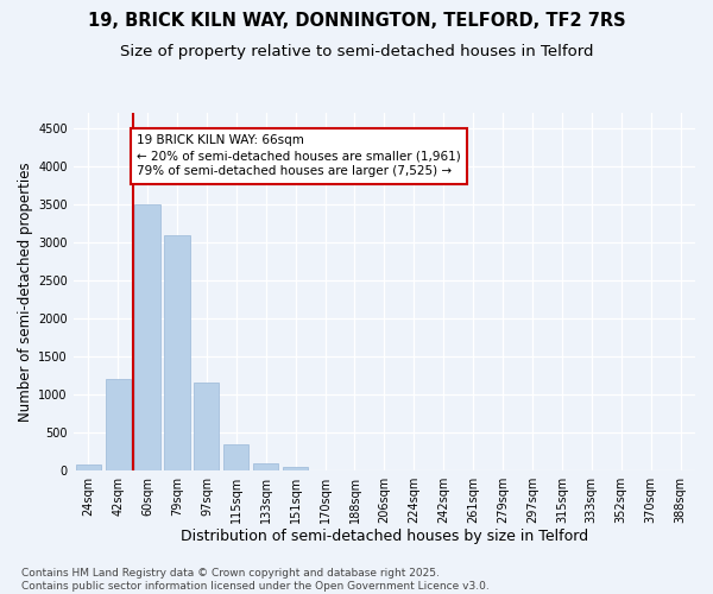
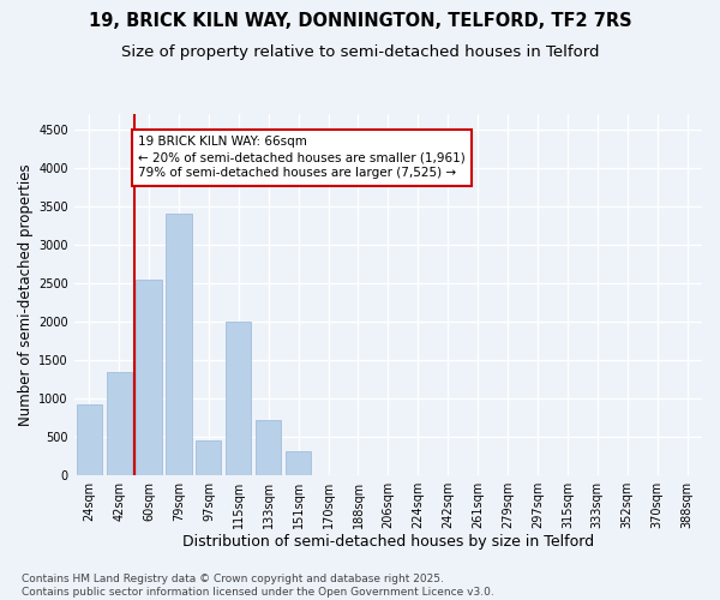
24sqm: 80 -> 920
42sqm: 1200 -> 1340
60sqm: 3500 -> 2540
79sqm: 3100 -> 3400
97sqm: 1150 -> 460
115sqm: 350 -> 2000
133sqm: 100 -> 720
151sqm: 50 -> 320
